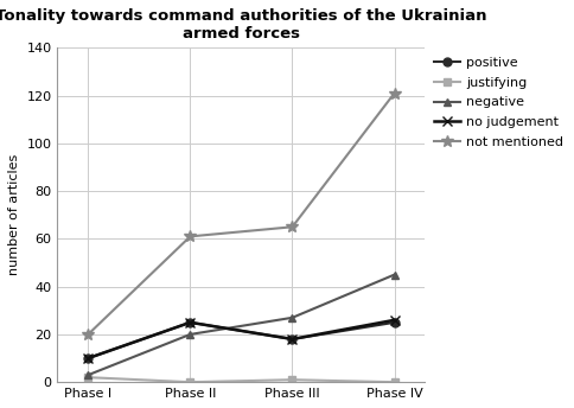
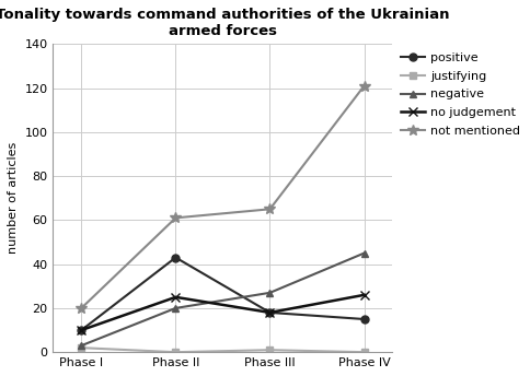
positive/Phase II: 25 -> 43
positive/Phase IV: 25 -> 15
